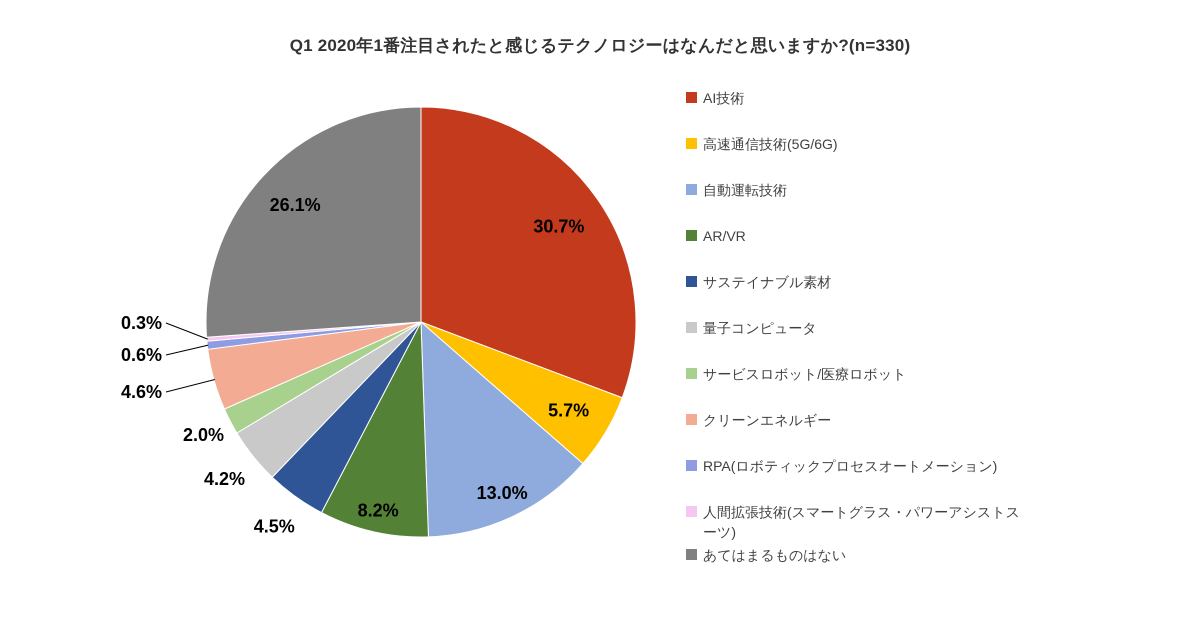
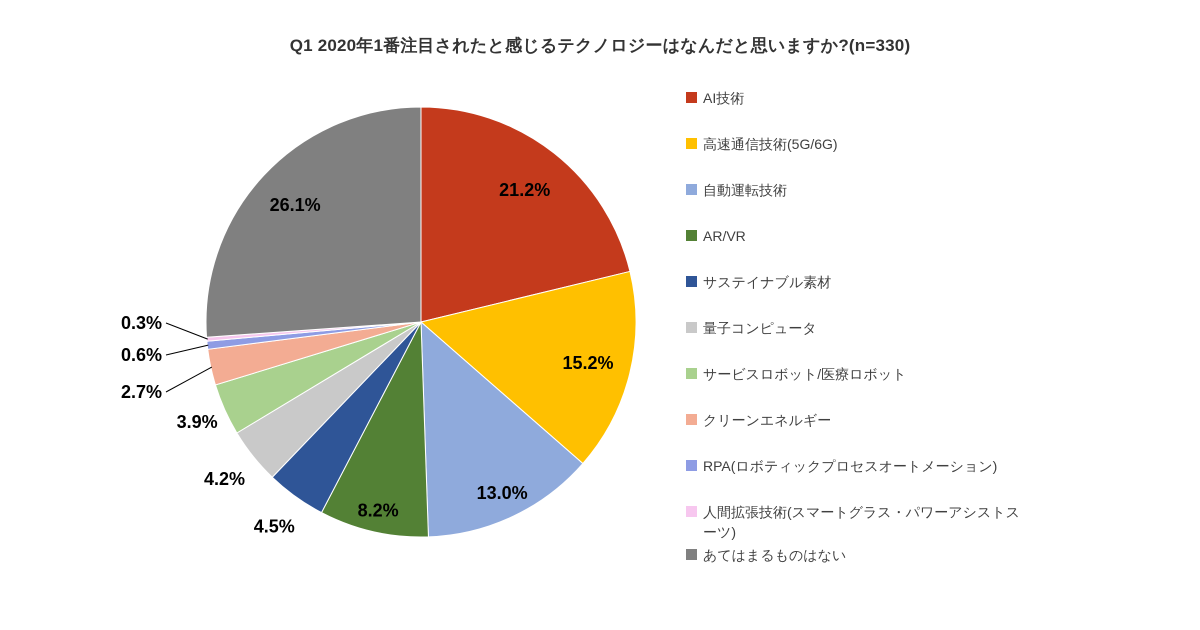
AI技術: 30.7% -> 21.2%
高速通信技術(5G/6G): 5.7% -> 15.2%
サービスロボット/医療ロボット: 2.0% -> 3.9%
クリーンエネルギー: 4.6% -> 2.7%
